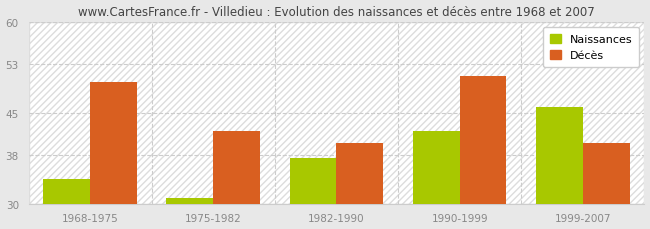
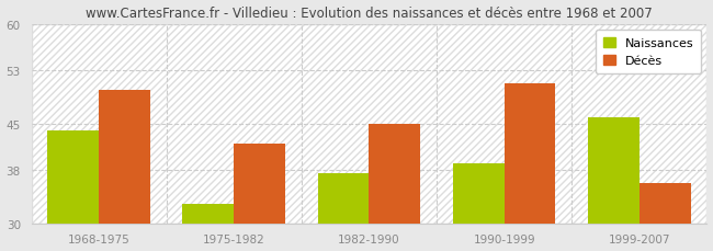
Naissances/1968-1975: 34.0 -> 44.0
Naissances/1975-1982: 31.0 -> 33.0
Décès/1982-1990: 40 -> 45
Naissances/1990-1999: 42.0 -> 39.0
Décès/1999-2007: 40 -> 36
